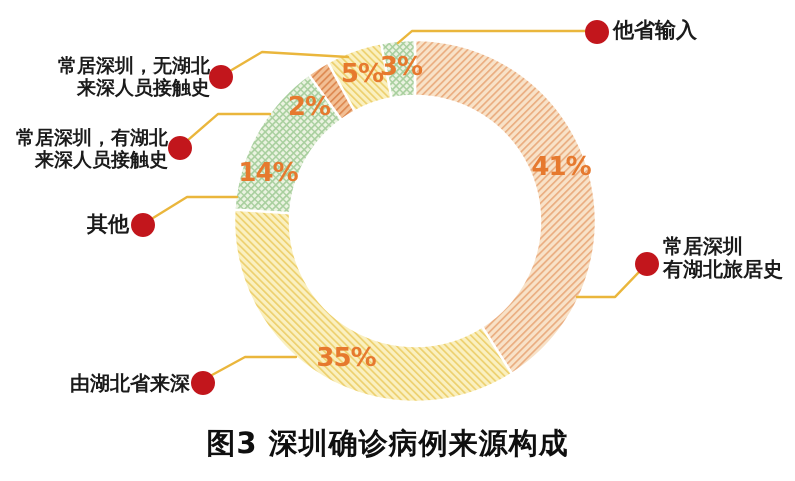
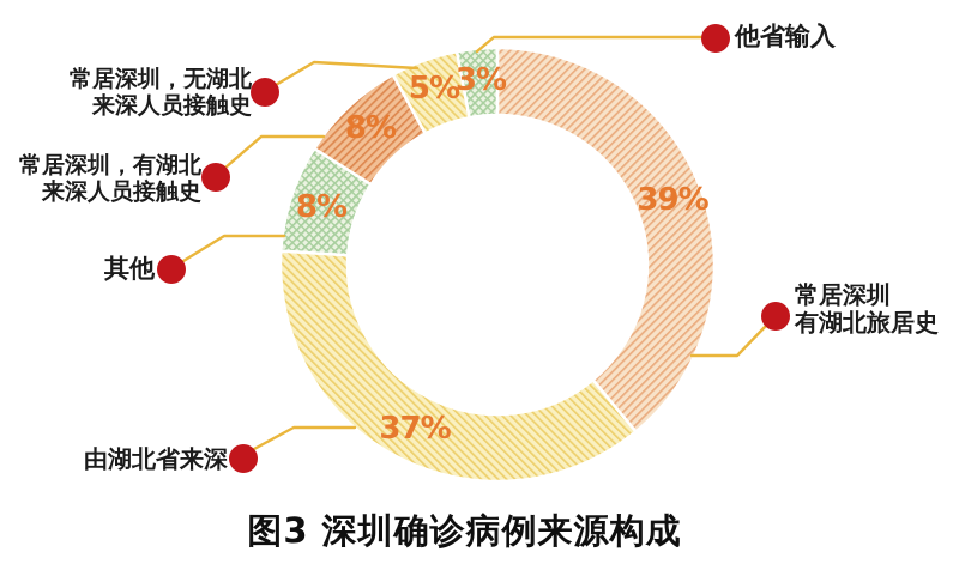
常居深圳 有湖北旅居史: 41% -> 39%
由湖北省来深: 35% -> 37%
其他: 14% -> 8%
常居深圳，有湖北来深人员接触史: 2% -> 8%
